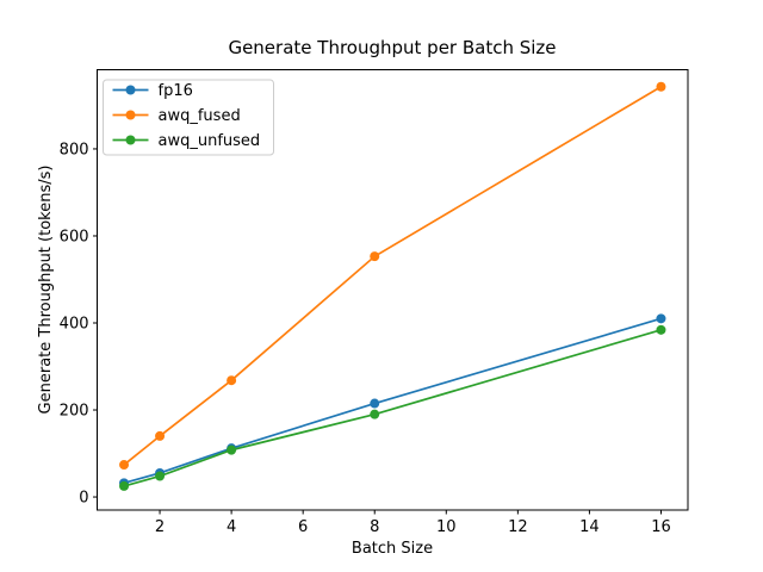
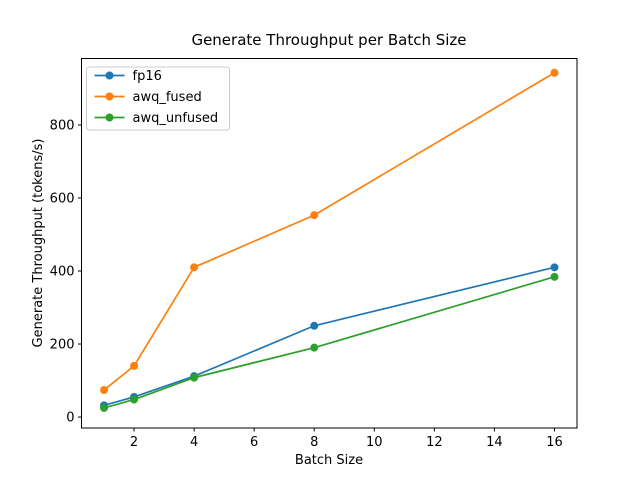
awq_fused/4: 270 -> 410
fp16/8: 220 -> 250
